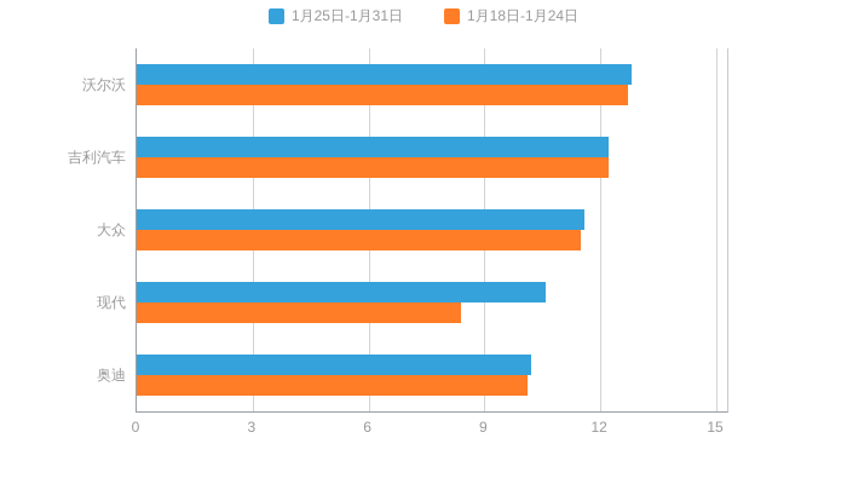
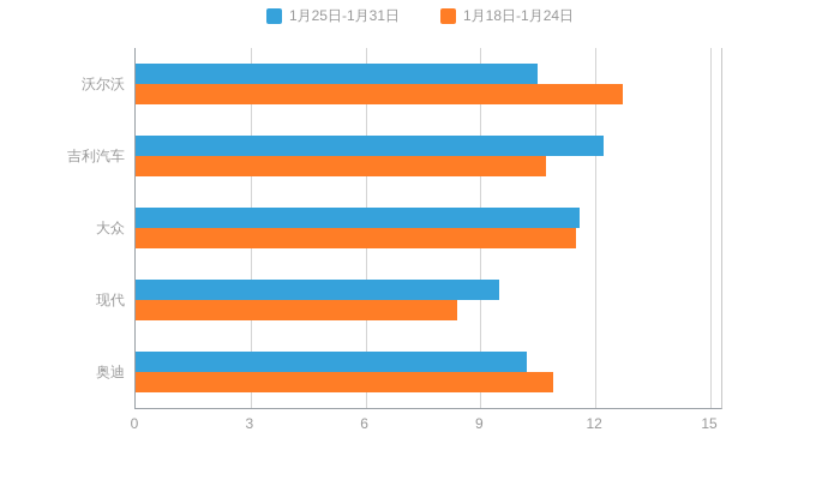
1月25日-1月31日/沃尔沃: 12.8 -> 10.5
1月18日-1月24日/吉利汽车: 12.2 -> 10.7
1月25日-1月31日/现代: 10.6 -> 9.5
1月18日-1月24日/奥迪: 10.1 -> 10.9
